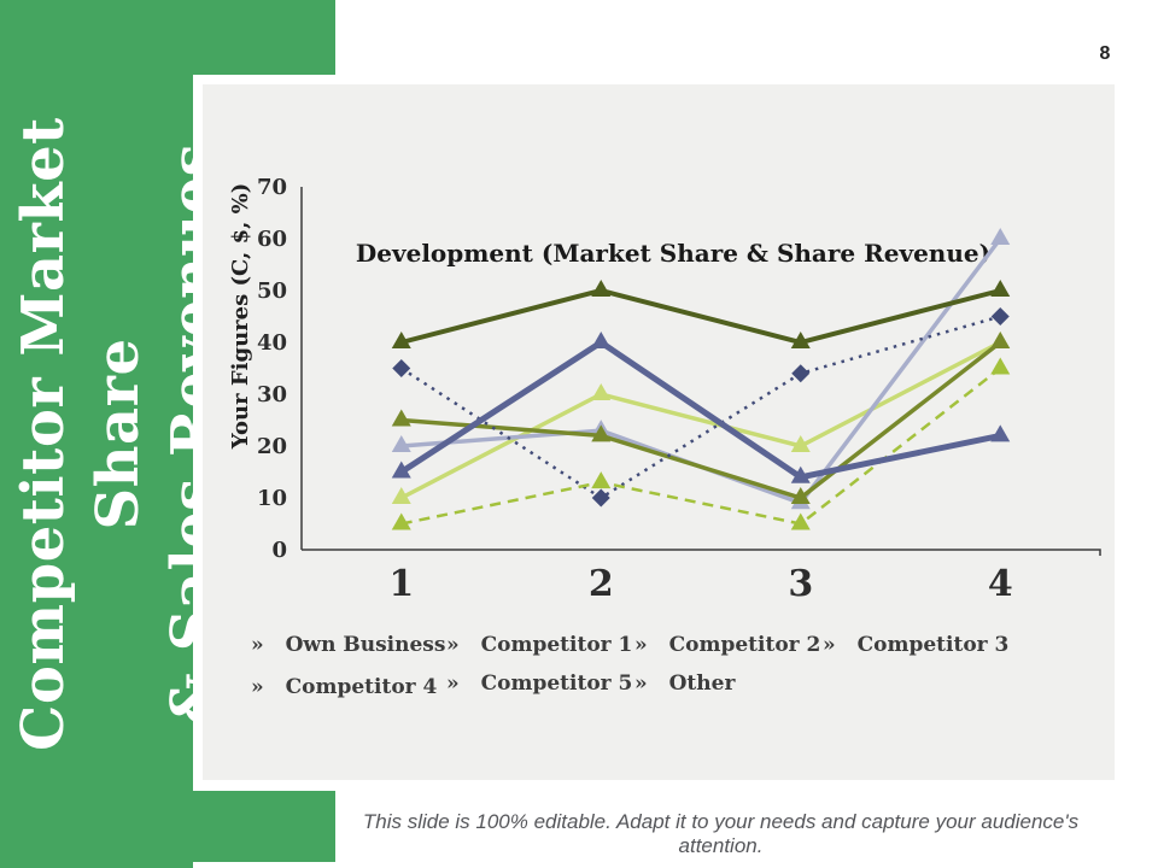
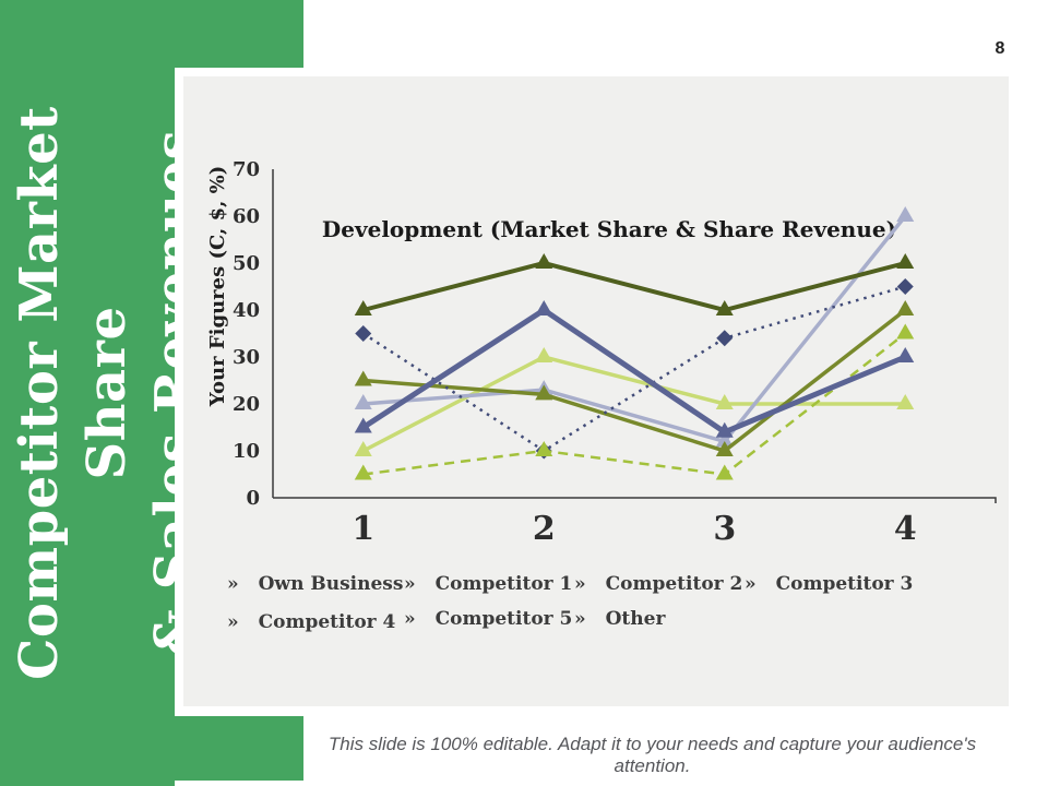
Other/2: 13 -> 10
Competitor 5/3: 9 -> 12
Competitor 2/4: 22 -> 30
Competitor 3/4: 40 -> 20
